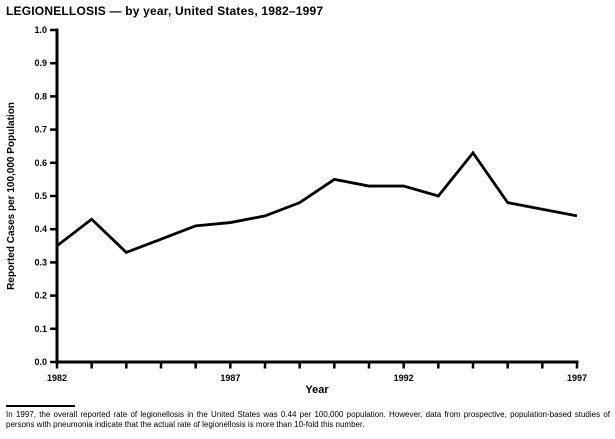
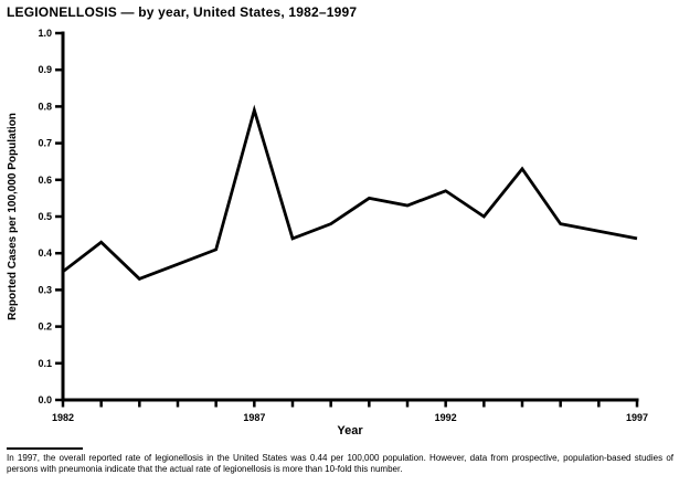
1987: 0.42 -> 0.79
1992: 0.53 -> 0.57
